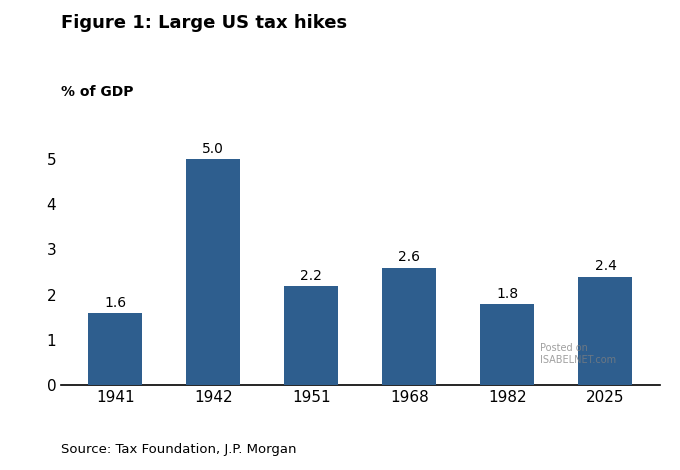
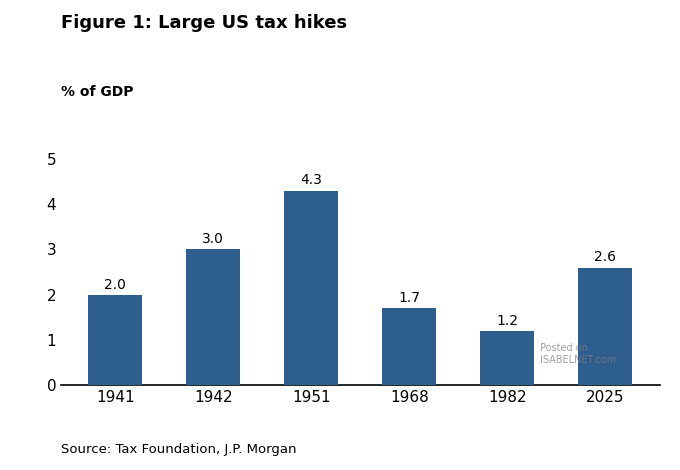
1941: 1.6 -> 2.0
1942: 5.0 -> 3.0
1951: 2.2 -> 4.3
1968: 2.6 -> 1.7
1982: 1.8 -> 1.2
2025: 2.4 -> 2.6
